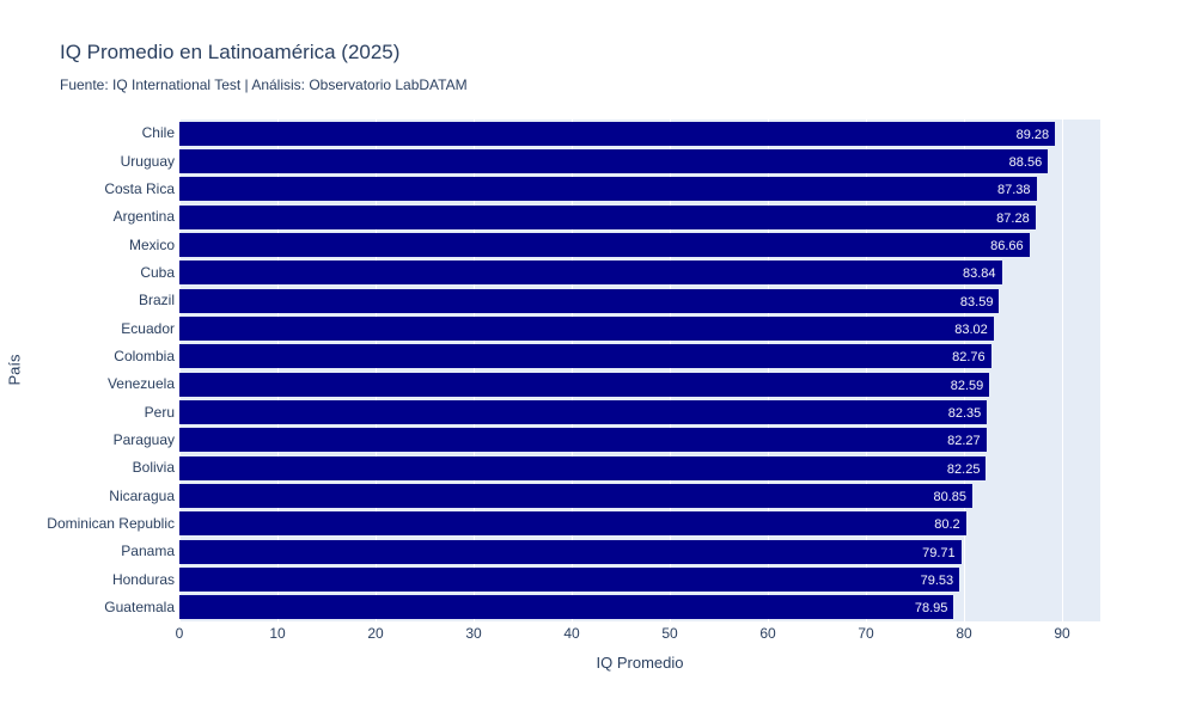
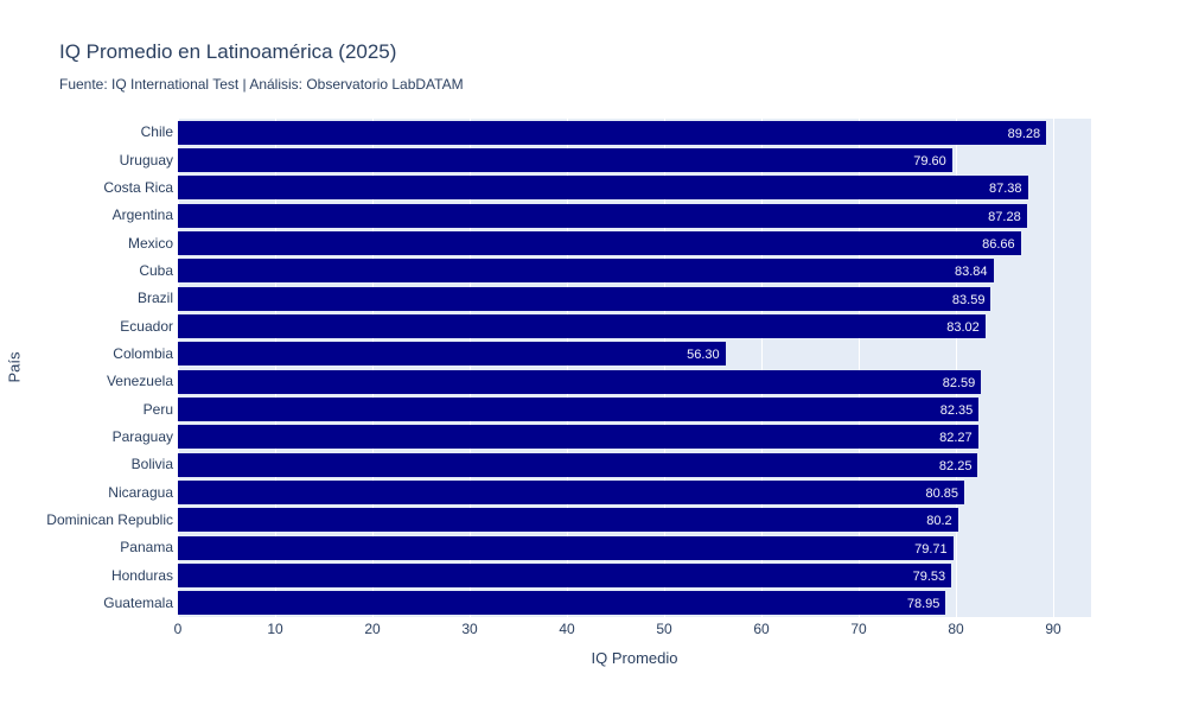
Uruguay: 88.56 -> 79.60
Colombia: 82.76 -> 56.30
